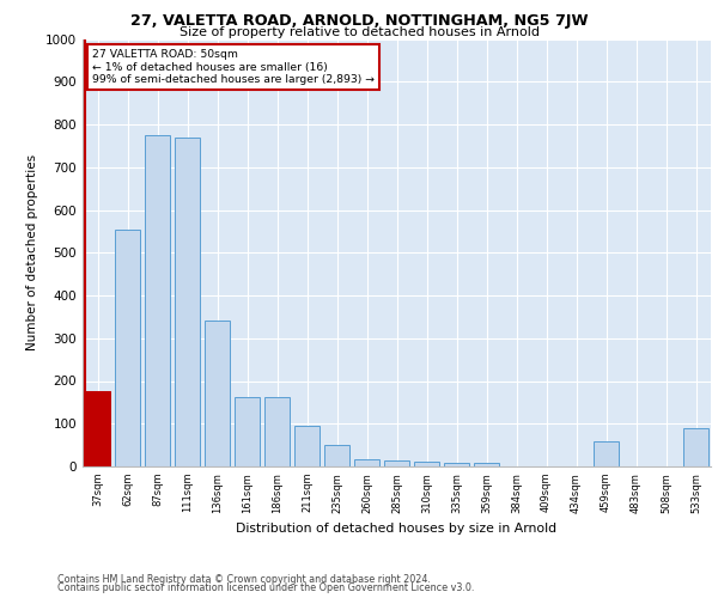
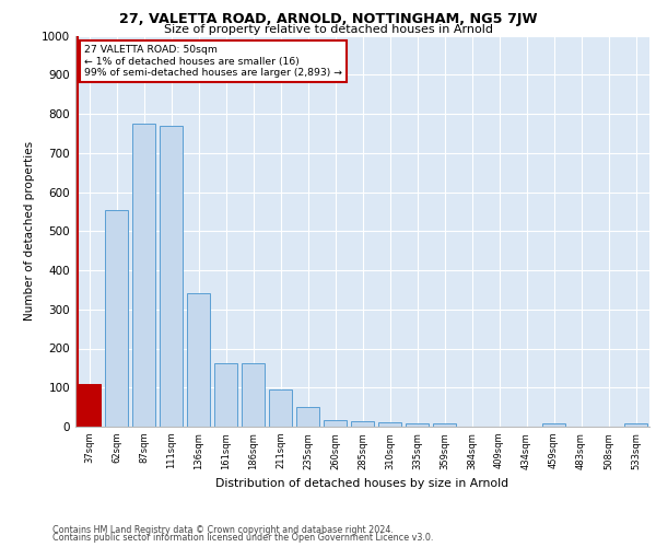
37sqm: 175 -> 110
459sqm: 60 -> 8
533sqm: 90 -> 8
